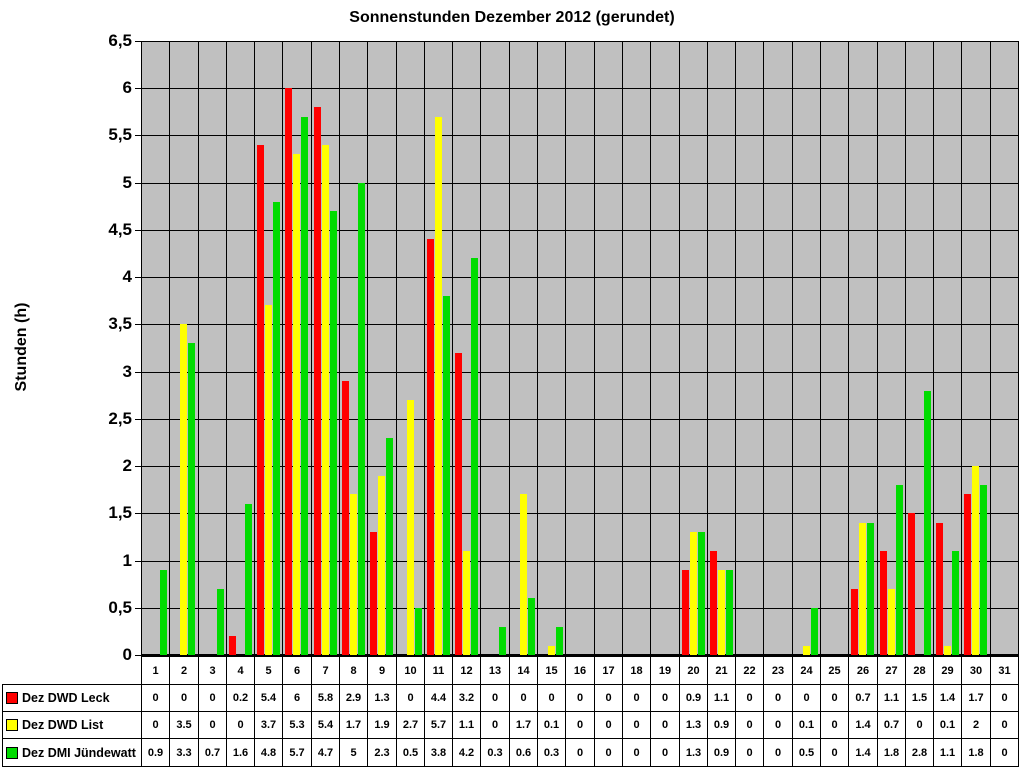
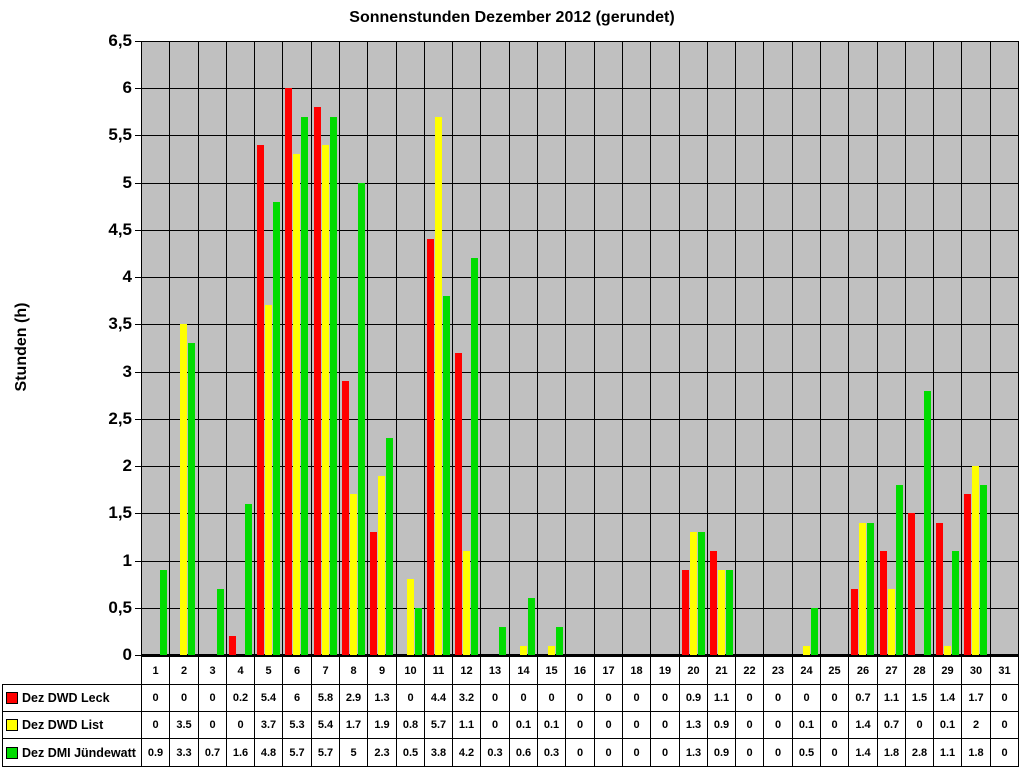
Dez DMI Jündewatt/7: 4.7 -> 5.7
Dez DWD List/10: 2.7 -> 0.8
Dez DWD List/14: 1.7 -> 0.1
